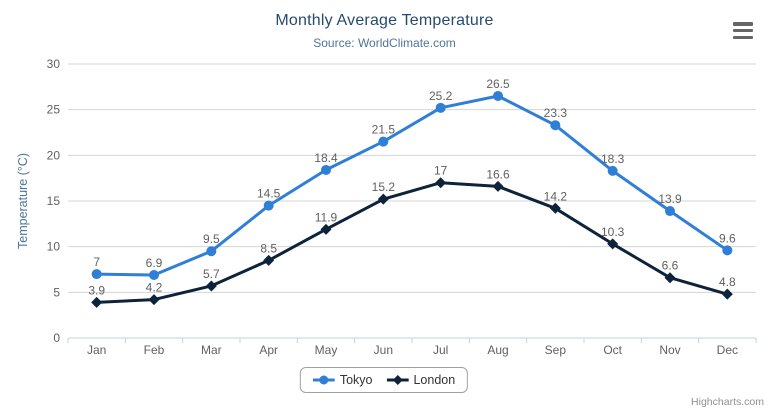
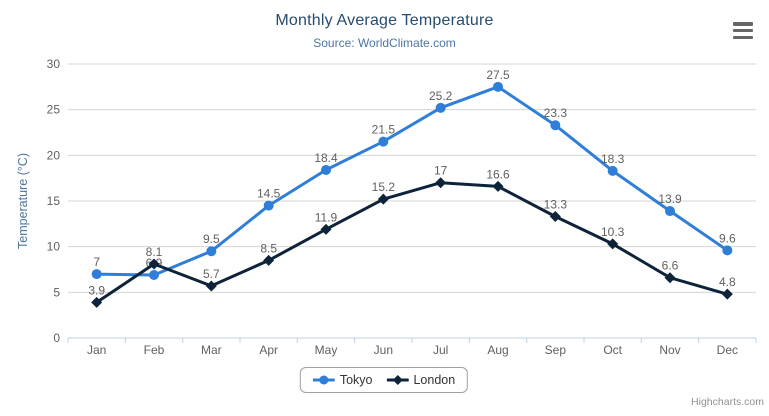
London/Feb: 4.2 -> 8.1
Tokyo/Aug: 26.5 -> 27.5
London/Sep: 14.2 -> 13.3
